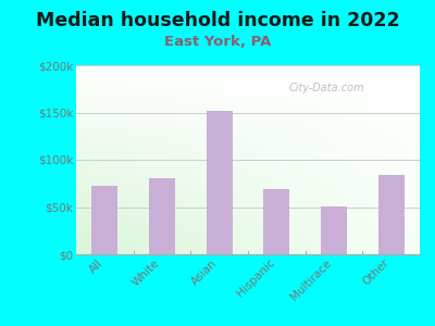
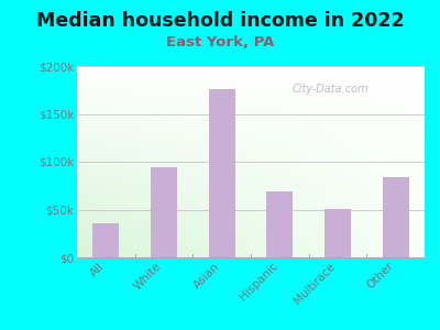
All: $72k -> $36k
White: $80k -> $94k
Asian: $152k -> $176k
